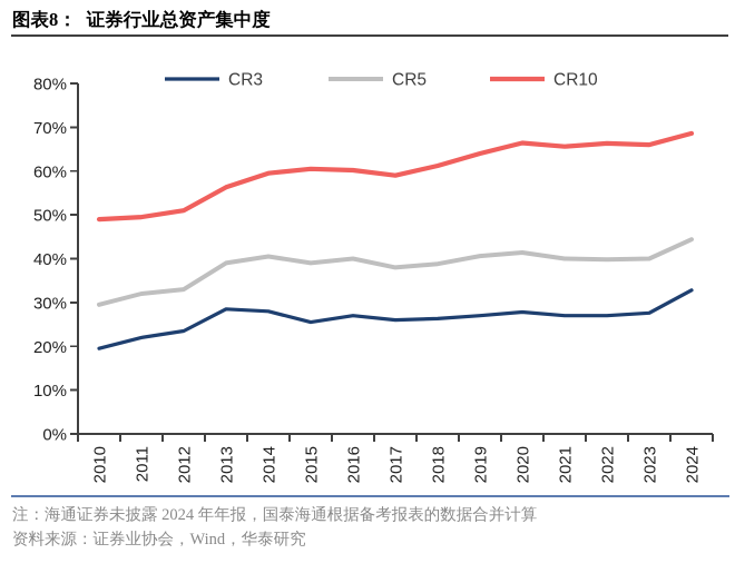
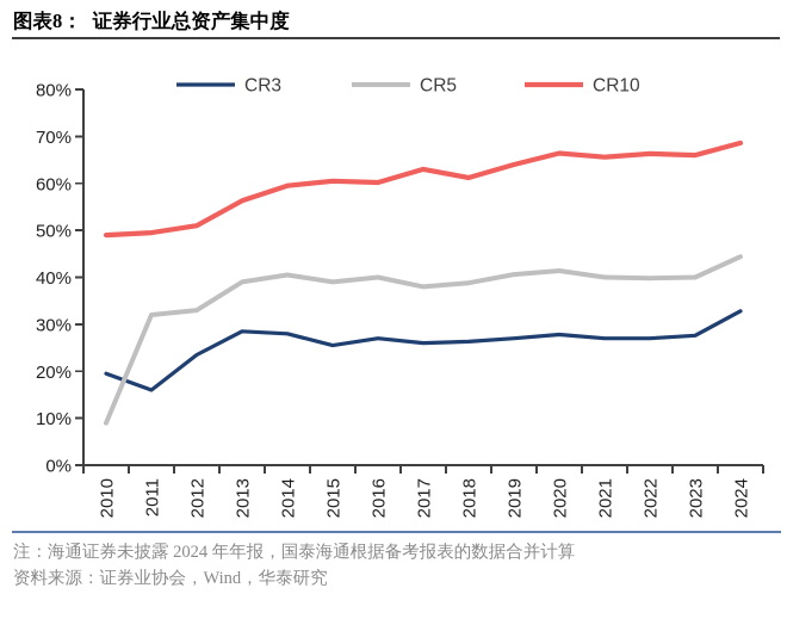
CR5/2010: 30% -> 9%
CR3/2011: 22% -> 16%
CR10/2017: 59% -> 63%
